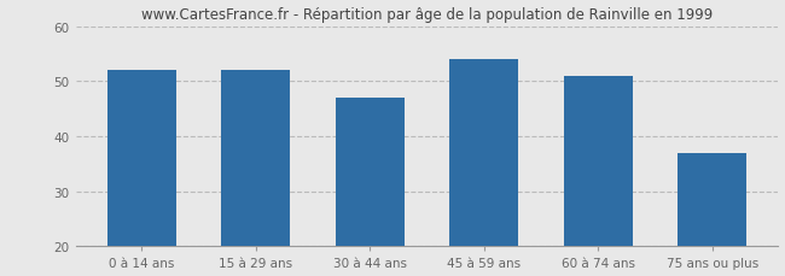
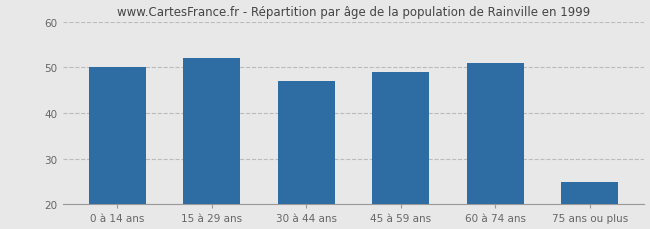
0 à 14 ans: 52 -> 50
45 à 59 ans: 54 -> 49
75 ans ou plus: 37 -> 25
